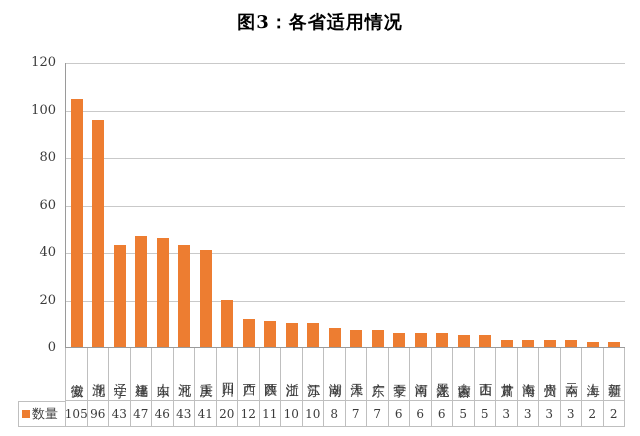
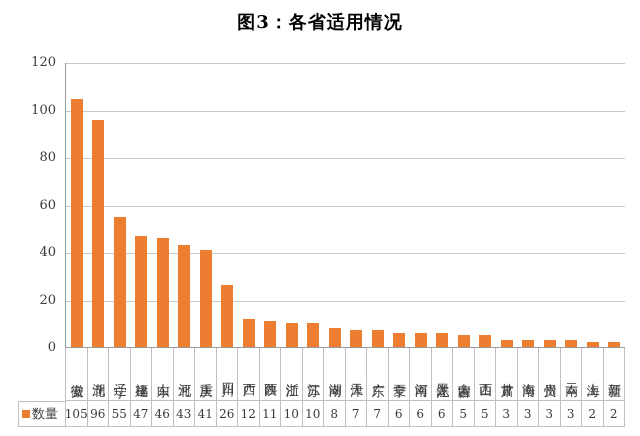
辽宁: 43 -> 55
四川: 20 -> 26
